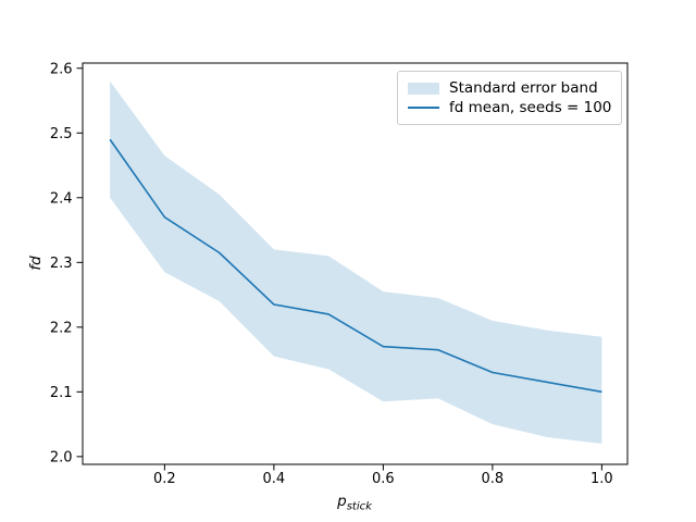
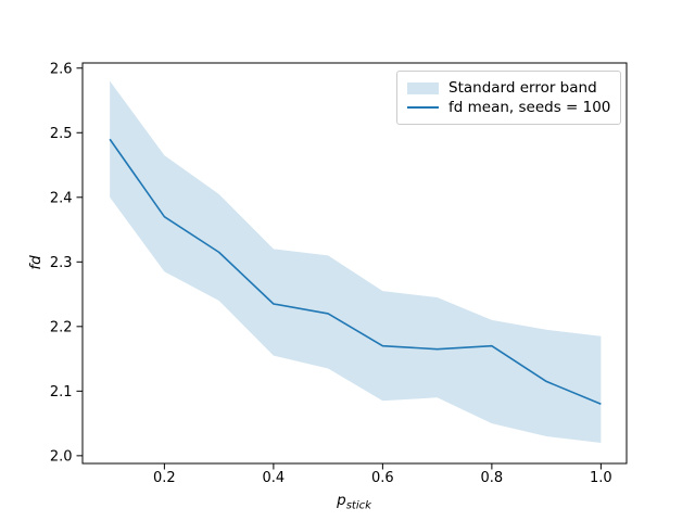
0.8: 2.13 -> 2.17
1.0: 2.10 -> 2.08
